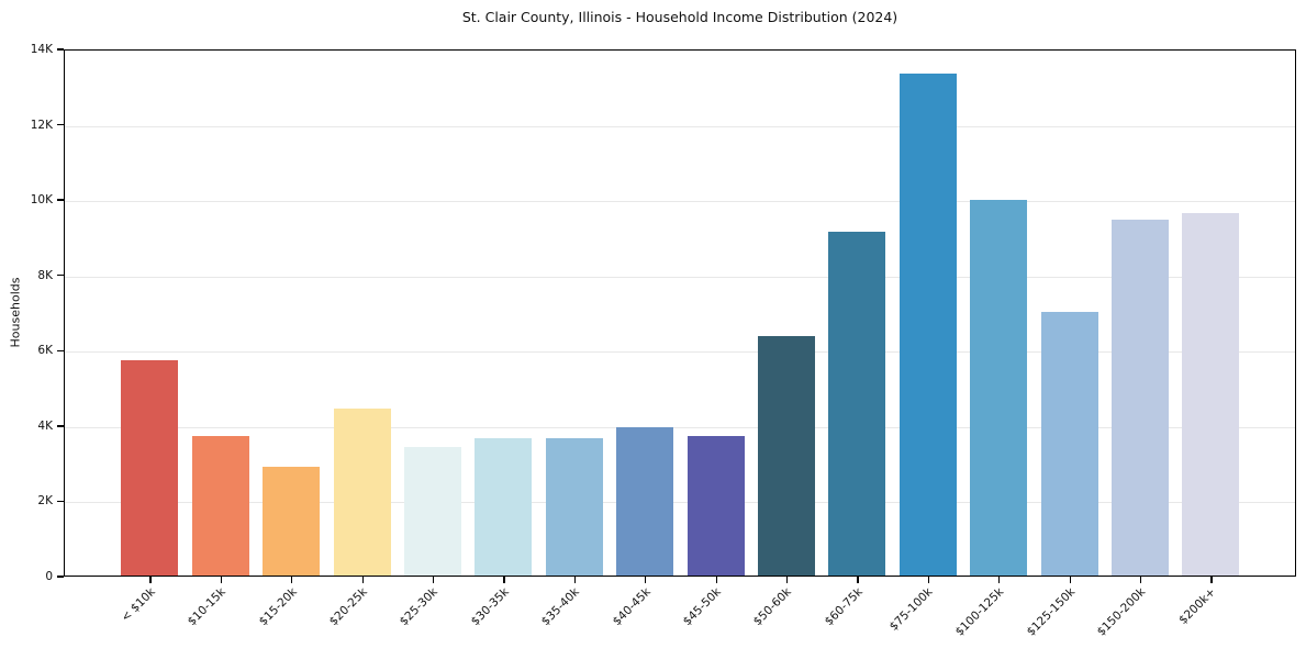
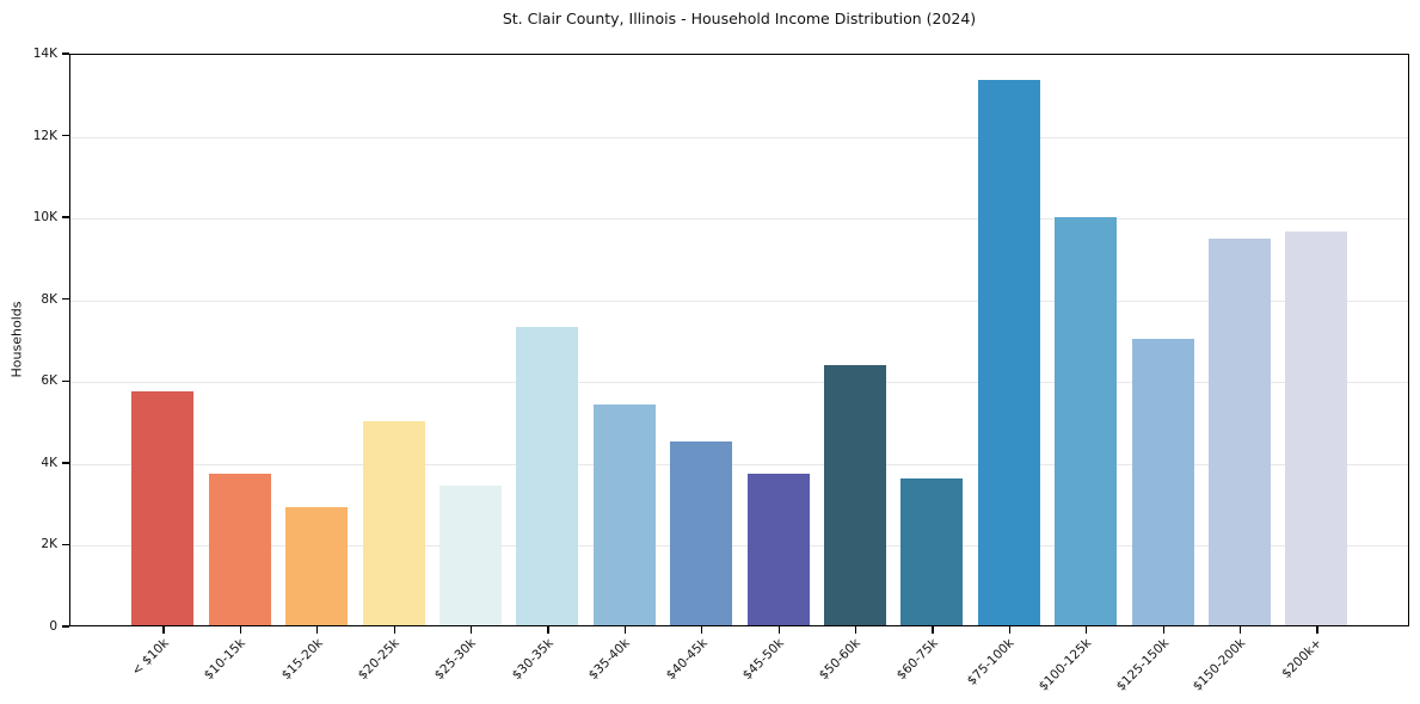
$20-25k: 4.4K -> 5.0K
$30-35k: 3.6K -> 7.3K
$35-40k: 3.6K -> 5.4K
$40-45k: 3.9K -> 4.5K
$60-75k: 9.1K -> 3.6K
